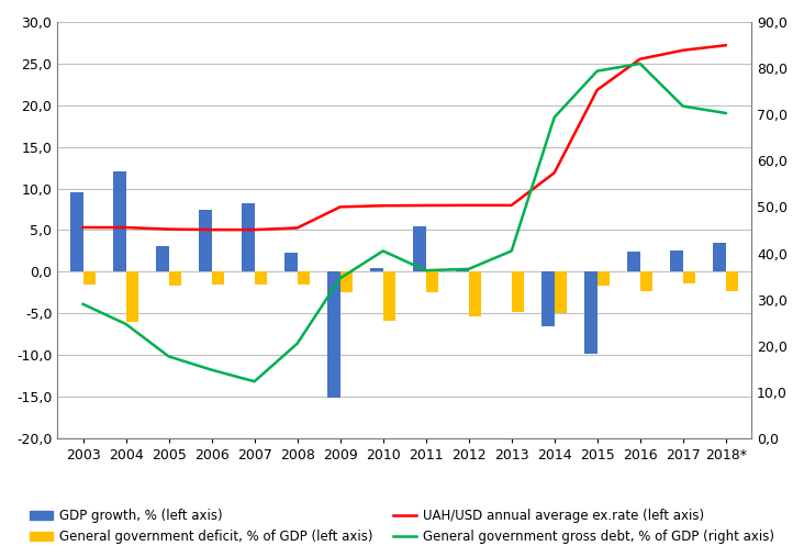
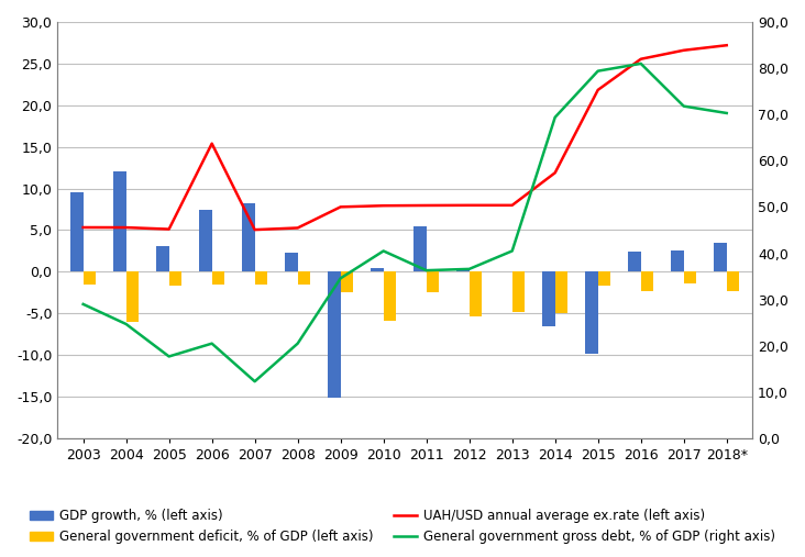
UAH/USD annual average ex.rate (left axis)/2006: 5,0 -> 15,4
General government gross debt, % of GDP (right axis)/2006: 14,8 -> 20,5
